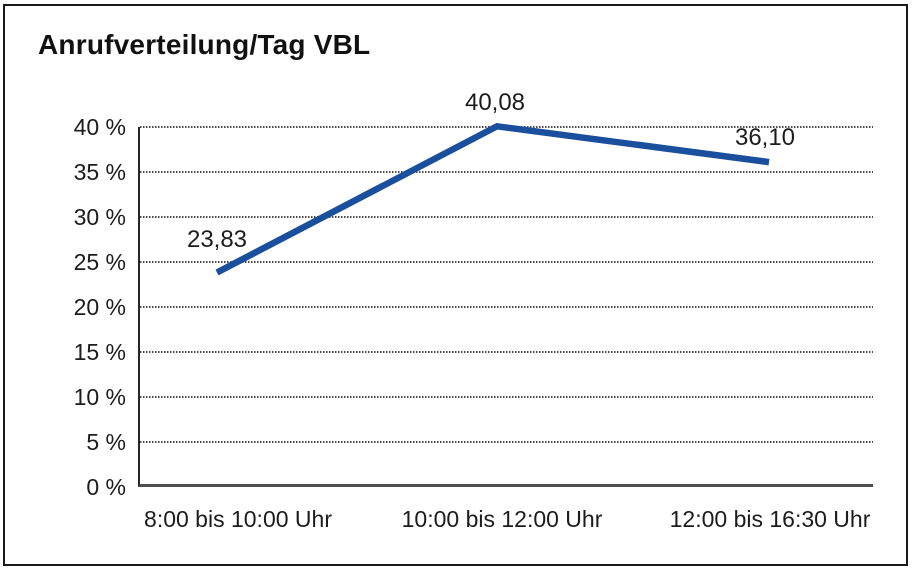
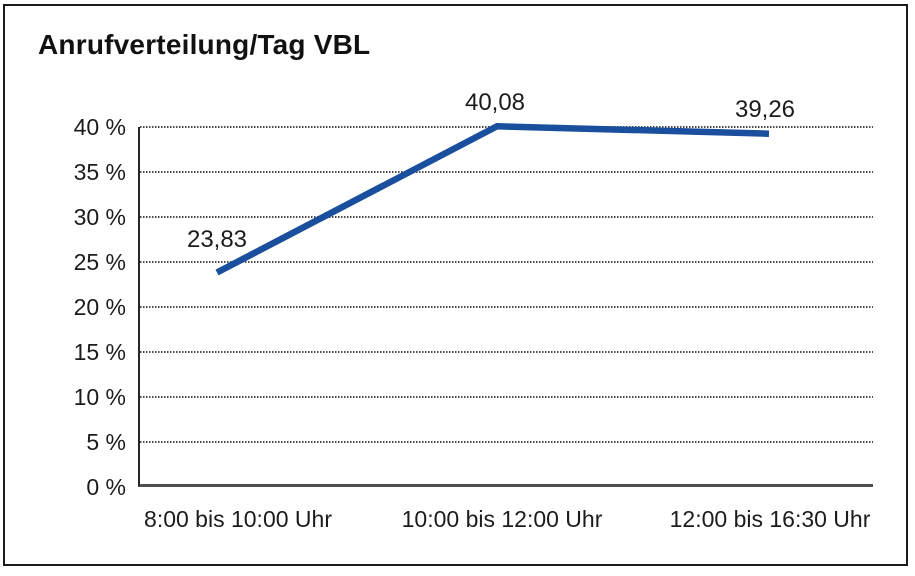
12:00 bis 16:30 Uhr: 36,10 -> 39,26
